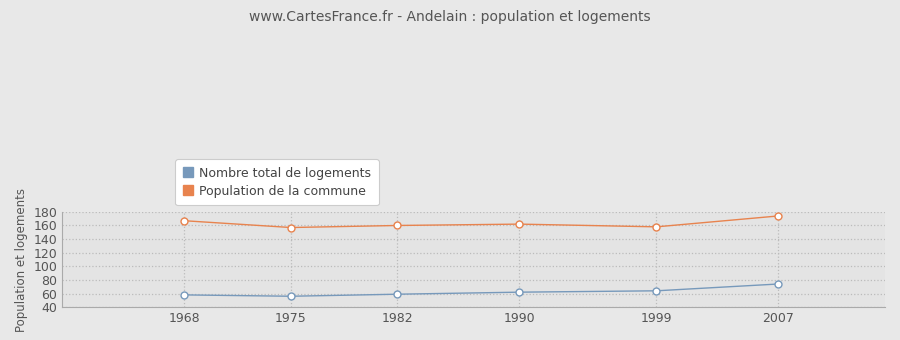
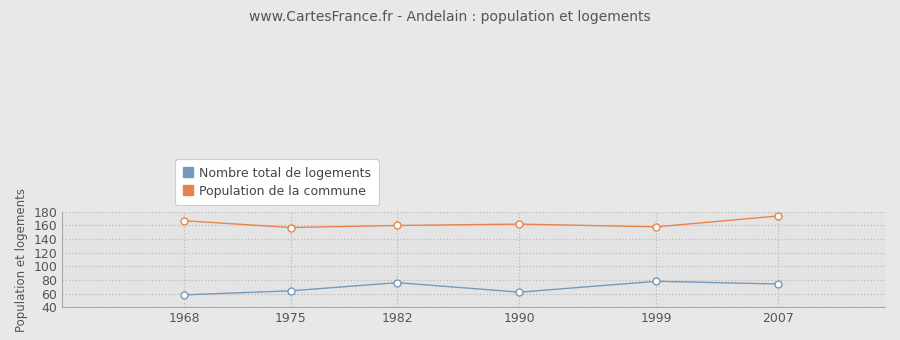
Nombre total de logements/1975: 56 -> 64
Nombre total de logements/1982: 59 -> 76
Nombre total de logements/1999: 64 -> 78
